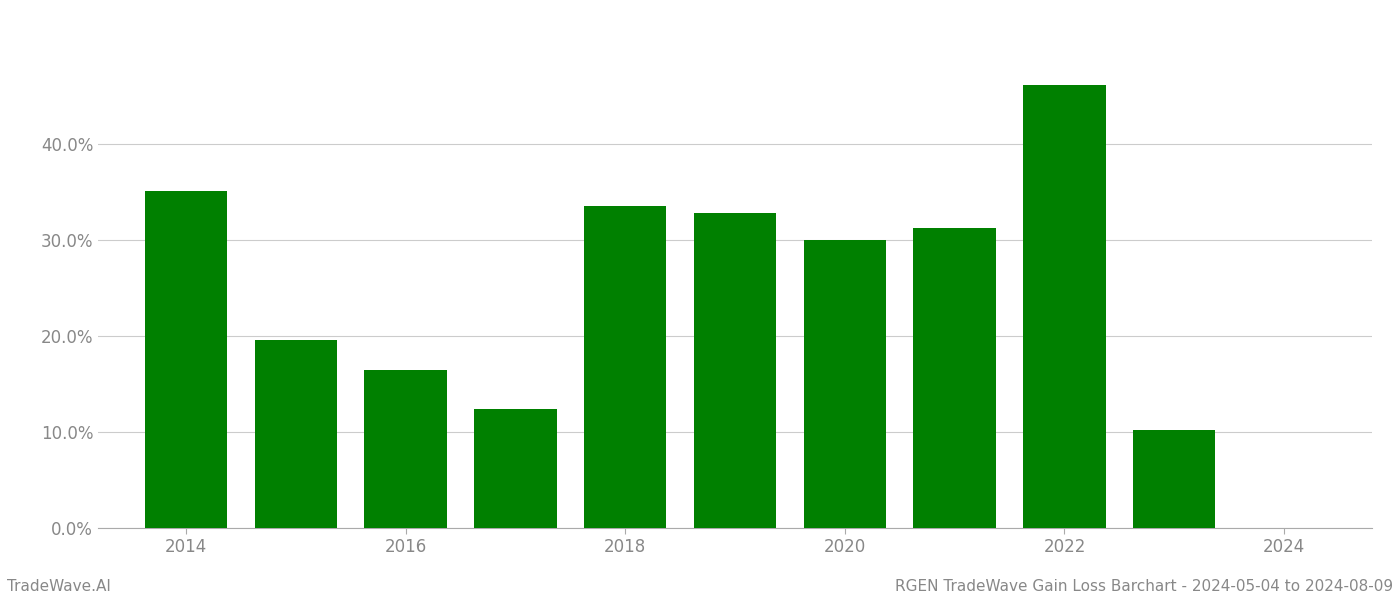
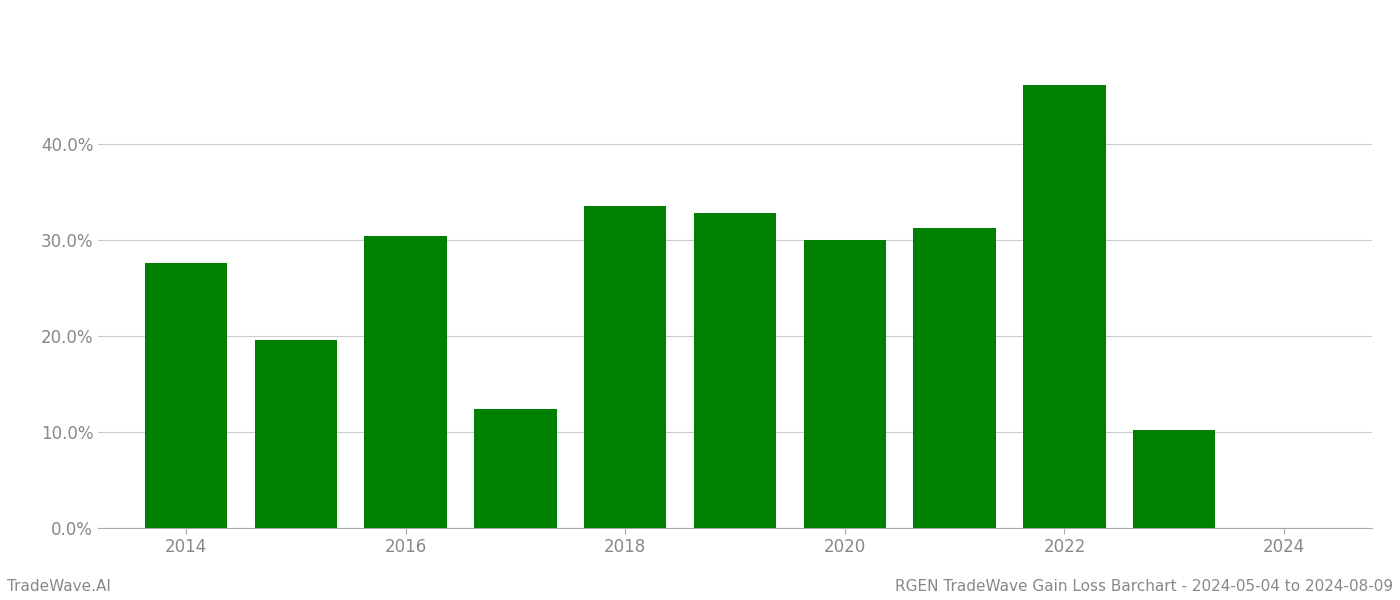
2014: 35.1% -> 27.6%
2016: 16.5% -> 30.4%
